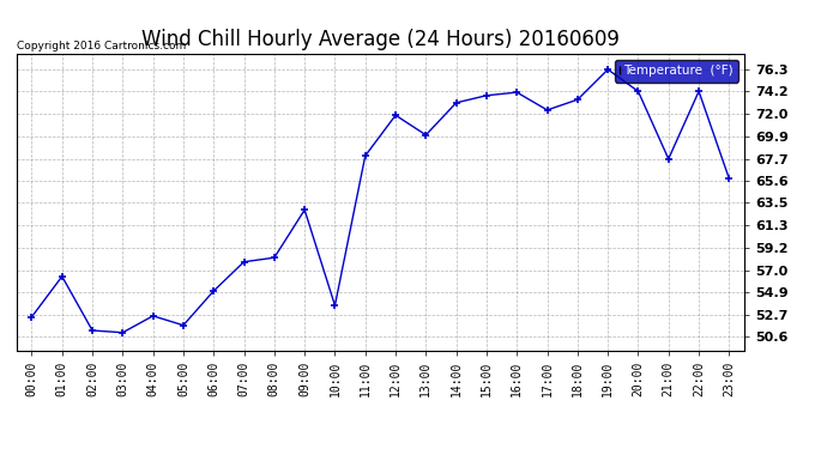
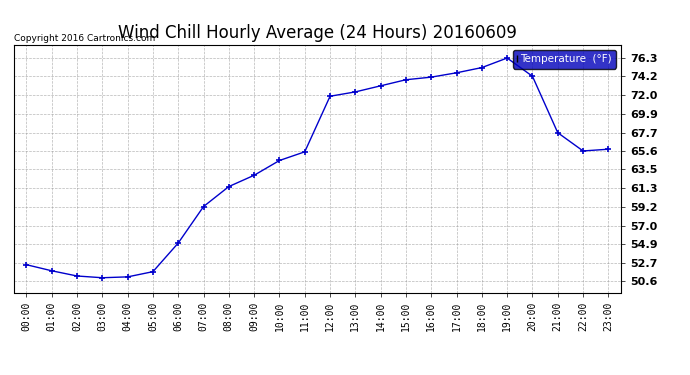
01:00: 56.4 -> 51.8
04:00: 52.6 -> 51.1
07:00: 57.8 -> 59.2
08:00: 58.2 -> 61.5
10:00: 53.6 -> 64.5
11:00: 68.0 -> 65.5
13:00: 70.0 -> 72.4
17:00: 72.4 -> 74.6
18:00: 73.4 -> 75.2
22:00: 74.2 -> 65.6
